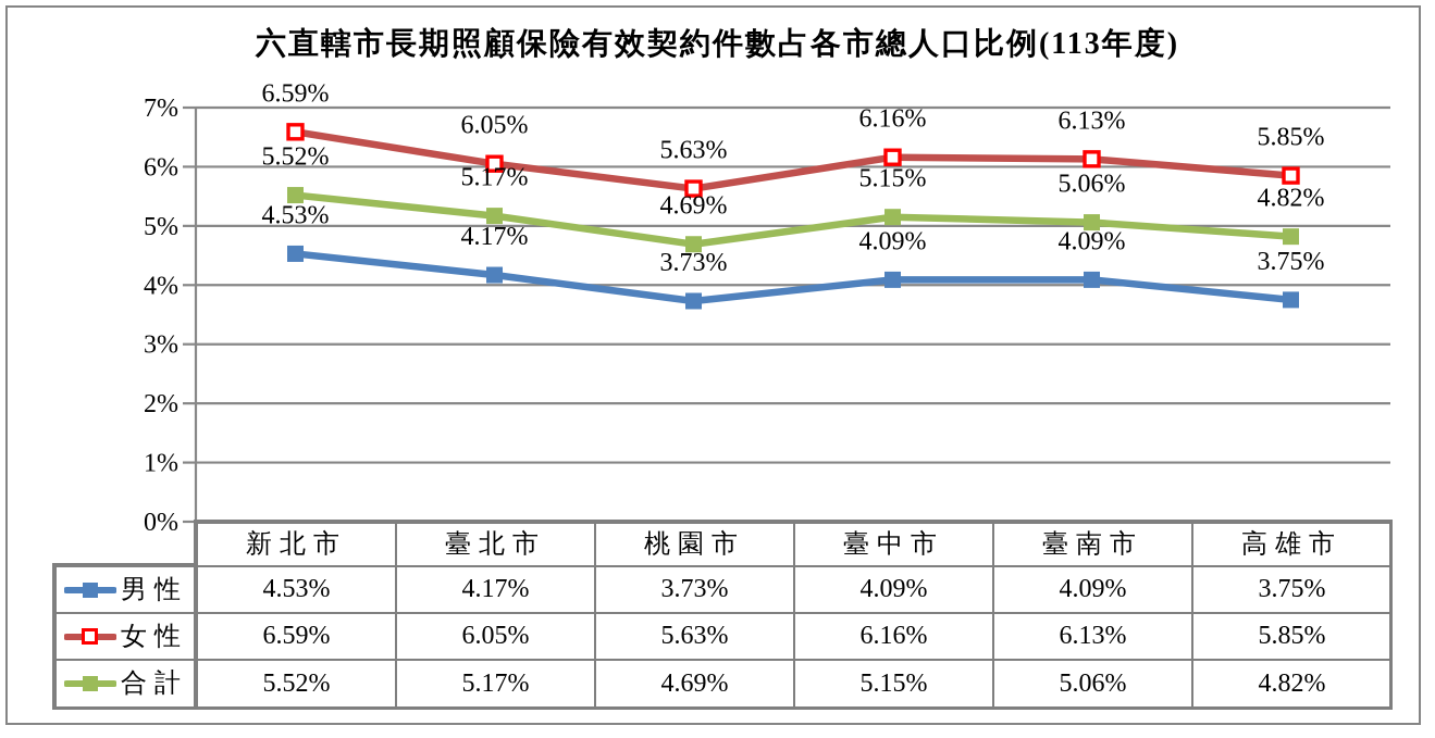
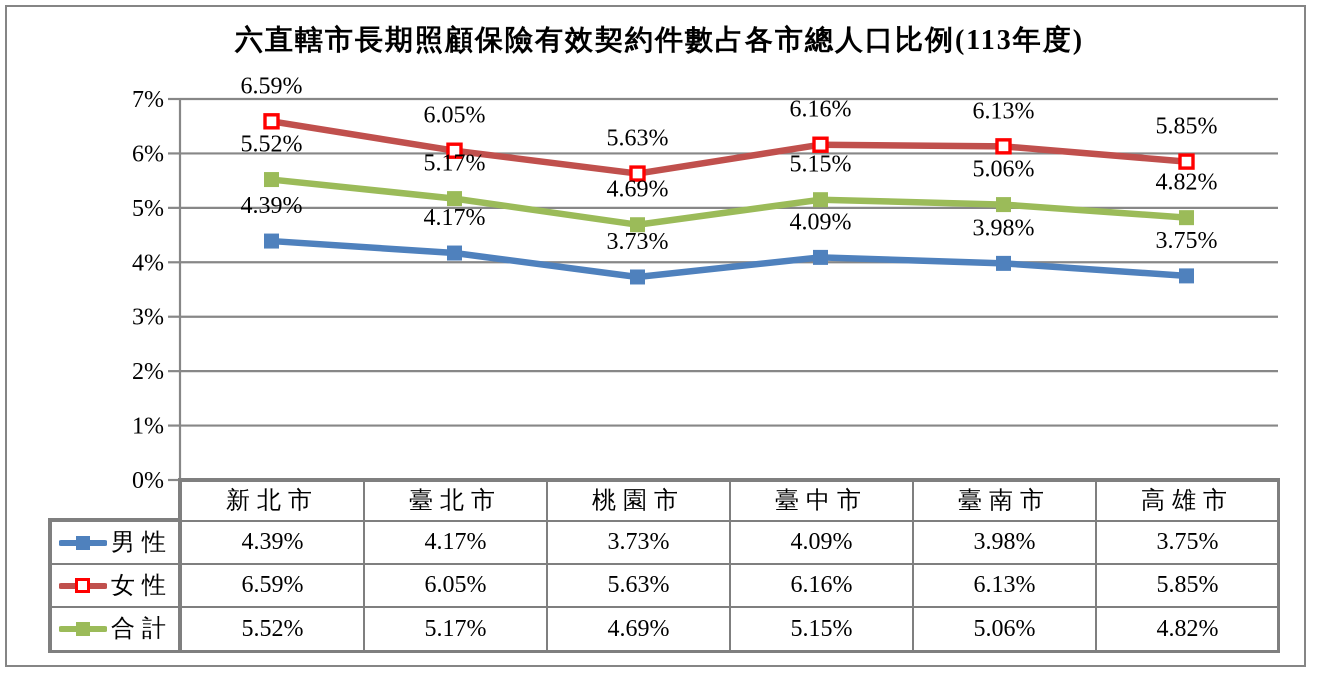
男性/新北市: 4.53% -> 4.39%
男性/臺南市: 4.09% -> 3.98%
